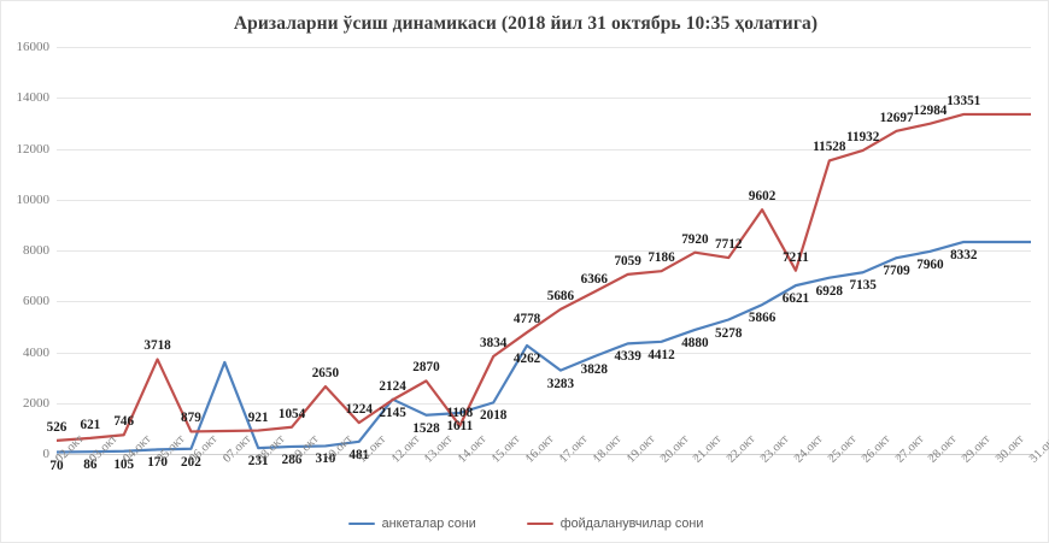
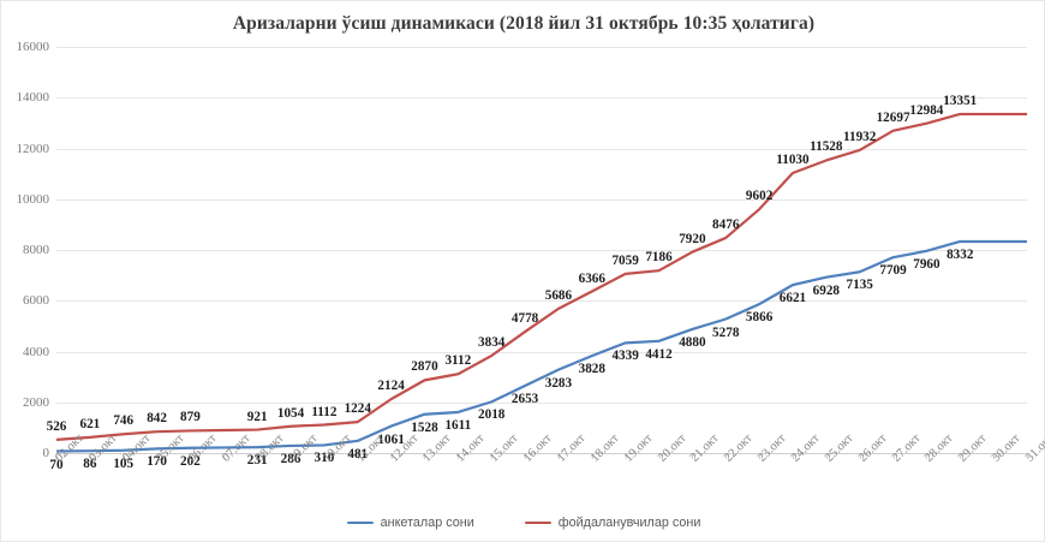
фойдаланувчилар сони/05.окт: 3718 -> 842
анкеталар сони/07.окт: 3600 -> 200
фойдаланувчилар сони/10.окт: 2650 -> 1112
анкеталар сони/12.окт: 2145 -> 1061
фойдаланувчилар сони/14.окт: 1108 -> 3112
анкеталар сони/16.окт: 4262 -> 2653
фойдаланувчилар сони/22.окт: 7712 -> 8476
фойдаланувчилар сони/24.окт: 7211 -> 11030
